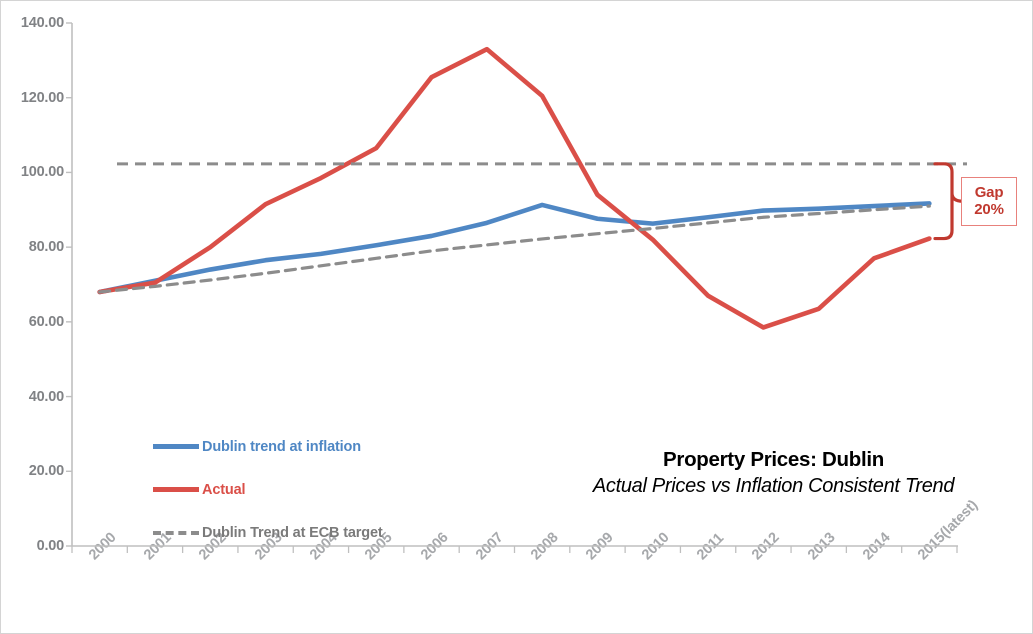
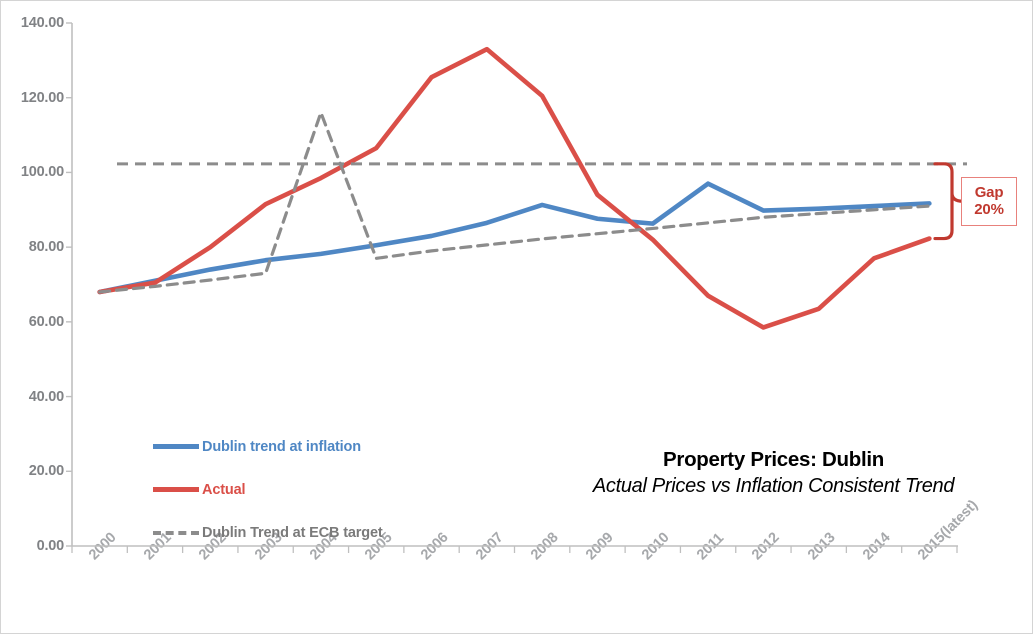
Dublin Trend at ECB target/2004: 75 -> 116
Dublin trend at inflation/2011: 88 -> 97
